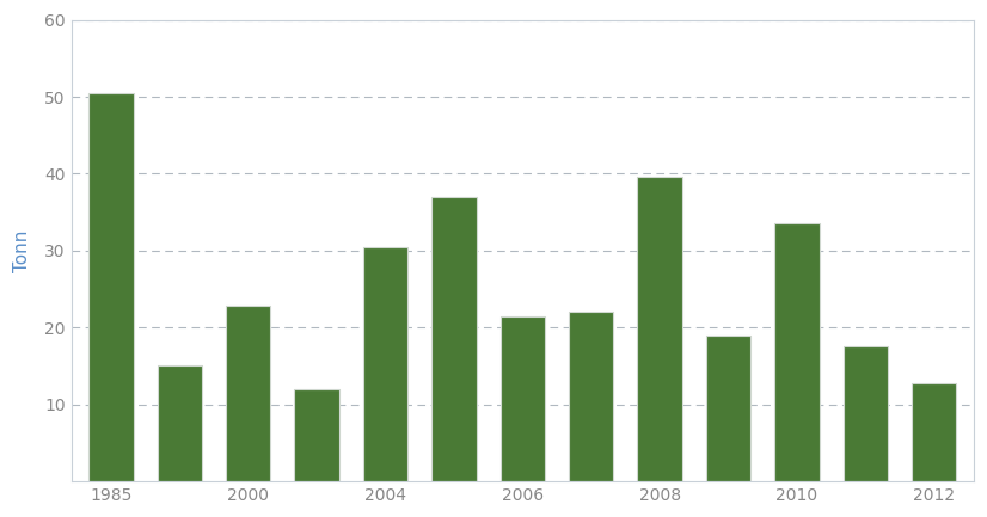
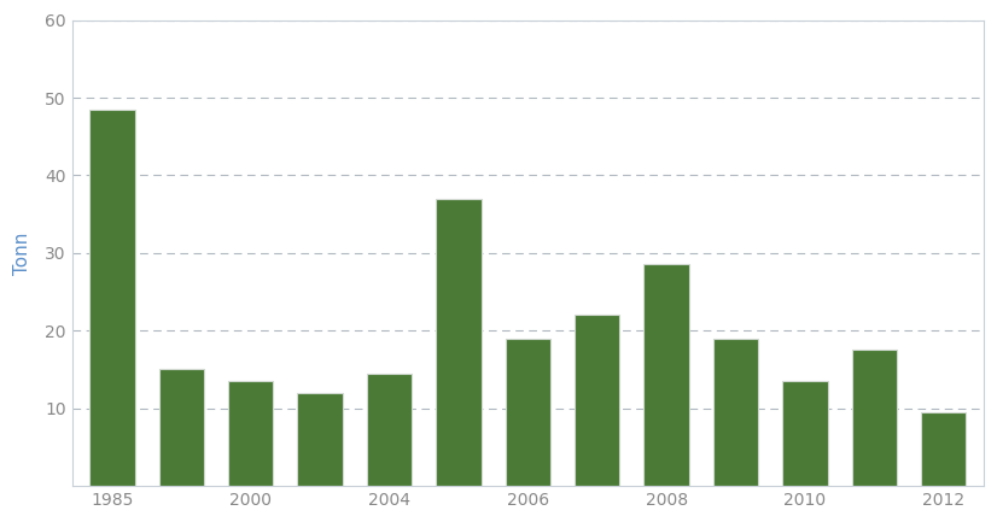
1985: 50.4 -> 48.5
2000: 22.8 -> 13.5
2004: 30.4 -> 14.5
2006: 21.4 -> 19.0
2008: 39.6 -> 28.5
2010: 33.6 -> 13.5
2012: 12.8 -> 9.5
